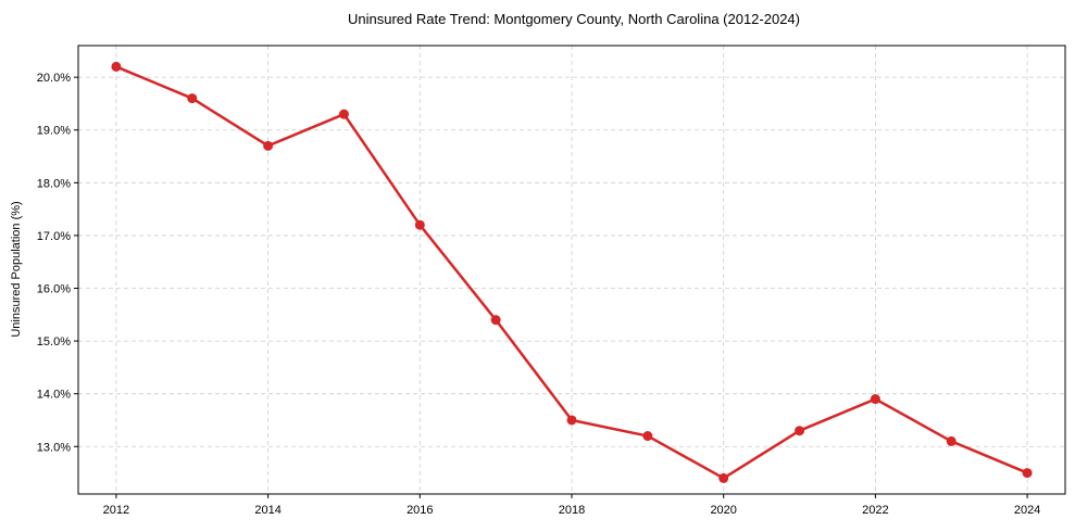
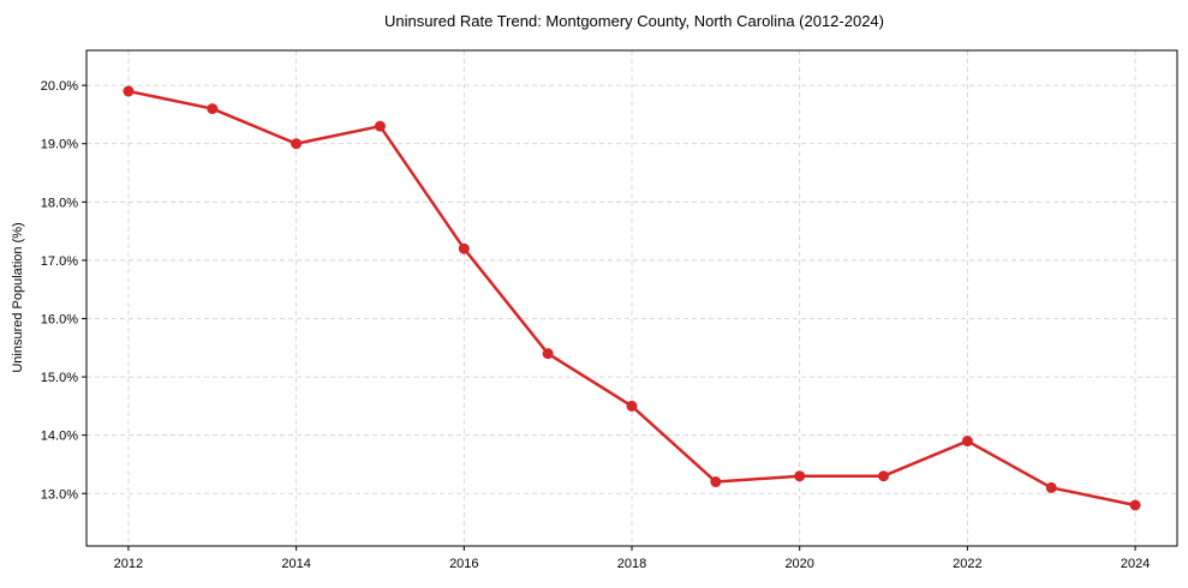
2012: 20.2% -> 19.9%
2014: 18.7% -> 19.0%
2018: 13.5% -> 14.5%
2020: 12.4% -> 13.3%
2024: 12.5% -> 12.8%
